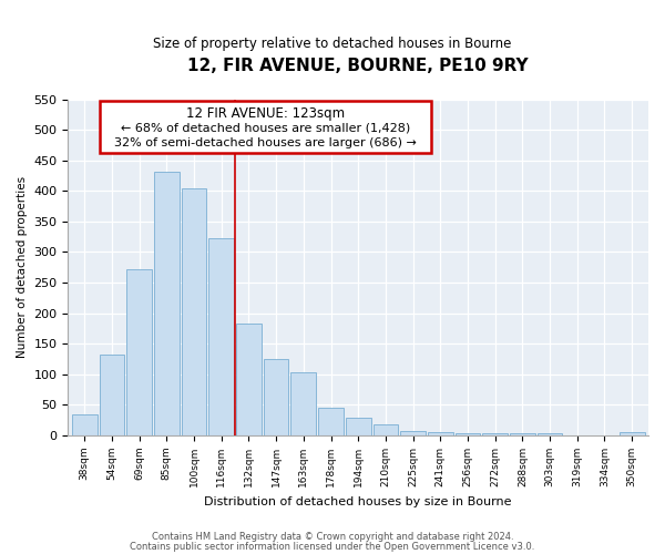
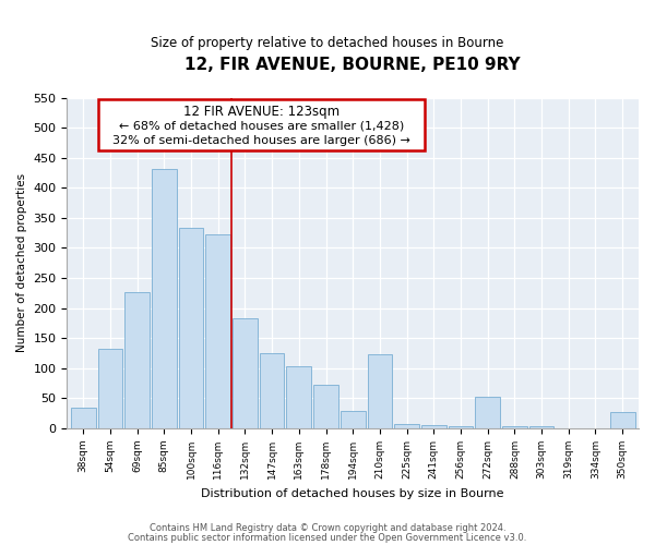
69sqm: 272 -> 226
100sqm: 405 -> 334
178sqm: 45 -> 72
210sqm: 19 -> 124
272sqm: 3 -> 52
350sqm: 6 -> 28
